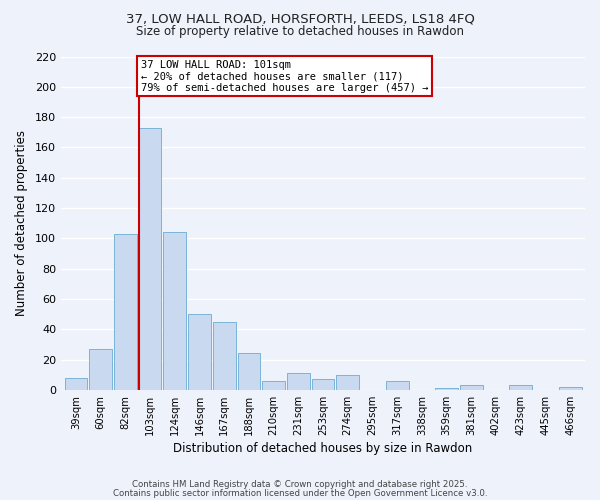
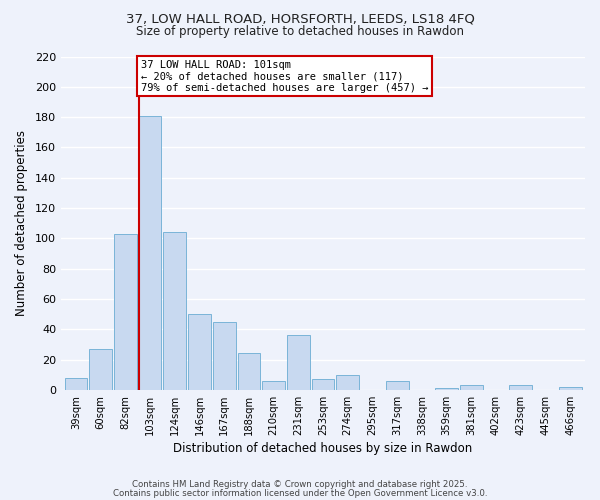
103sqm: 173 -> 181
231sqm: 11 -> 36
